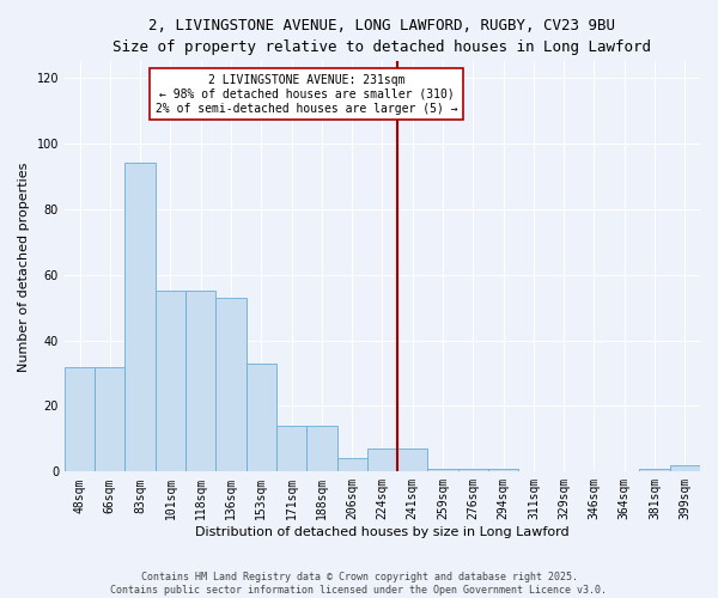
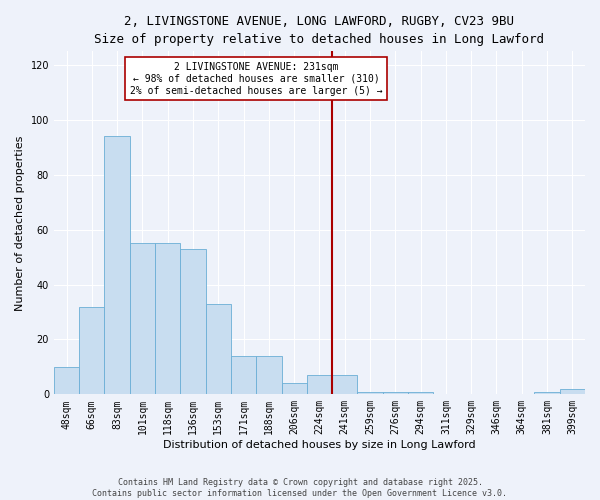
48sqm: 32 -> 10
